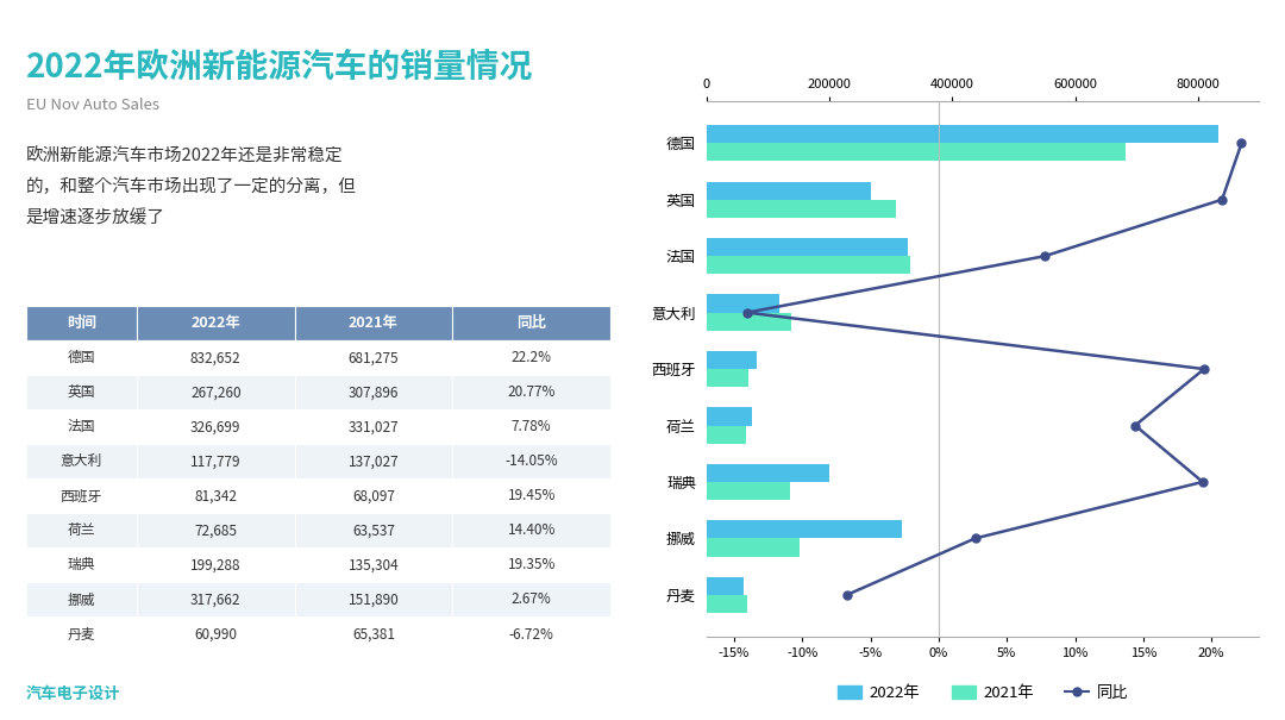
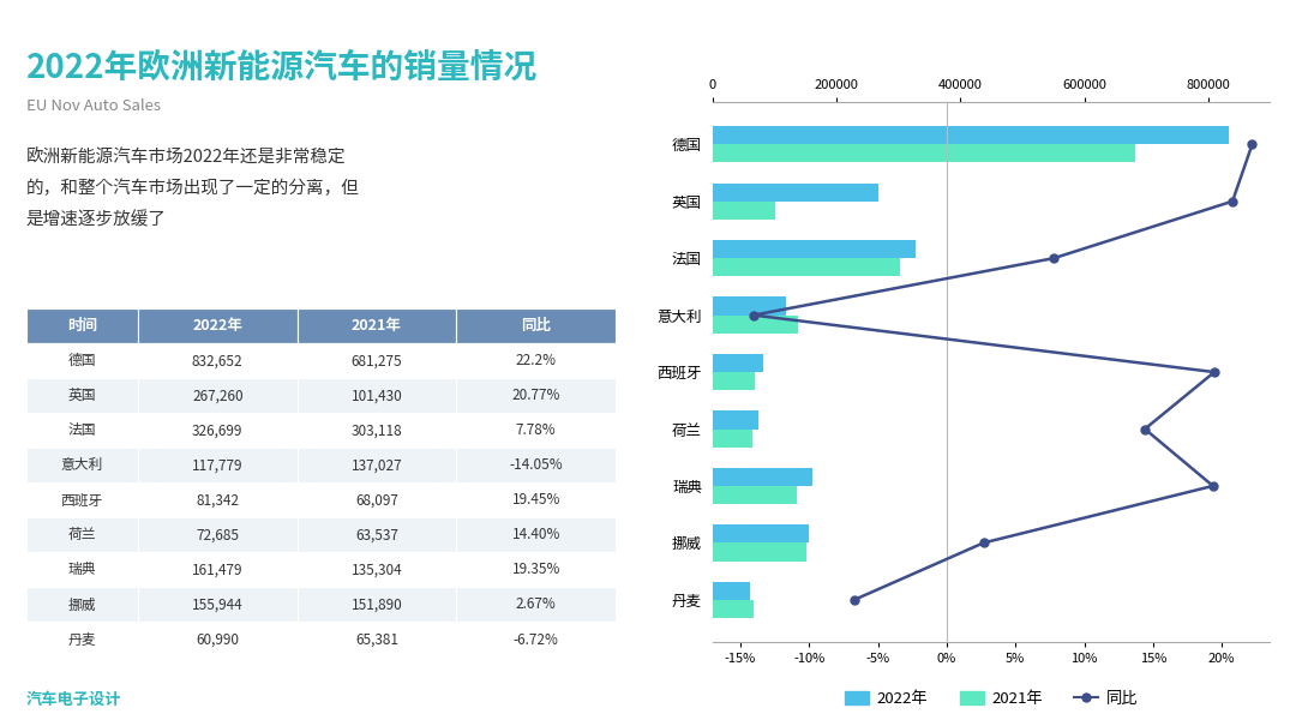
2021年/英国: 307,896 -> 101,430
2021年/法国: 331,027 -> 303,118
2022年/瑞典: 199,288 -> 161,479
2022年/挪威: 317,662 -> 155,944
